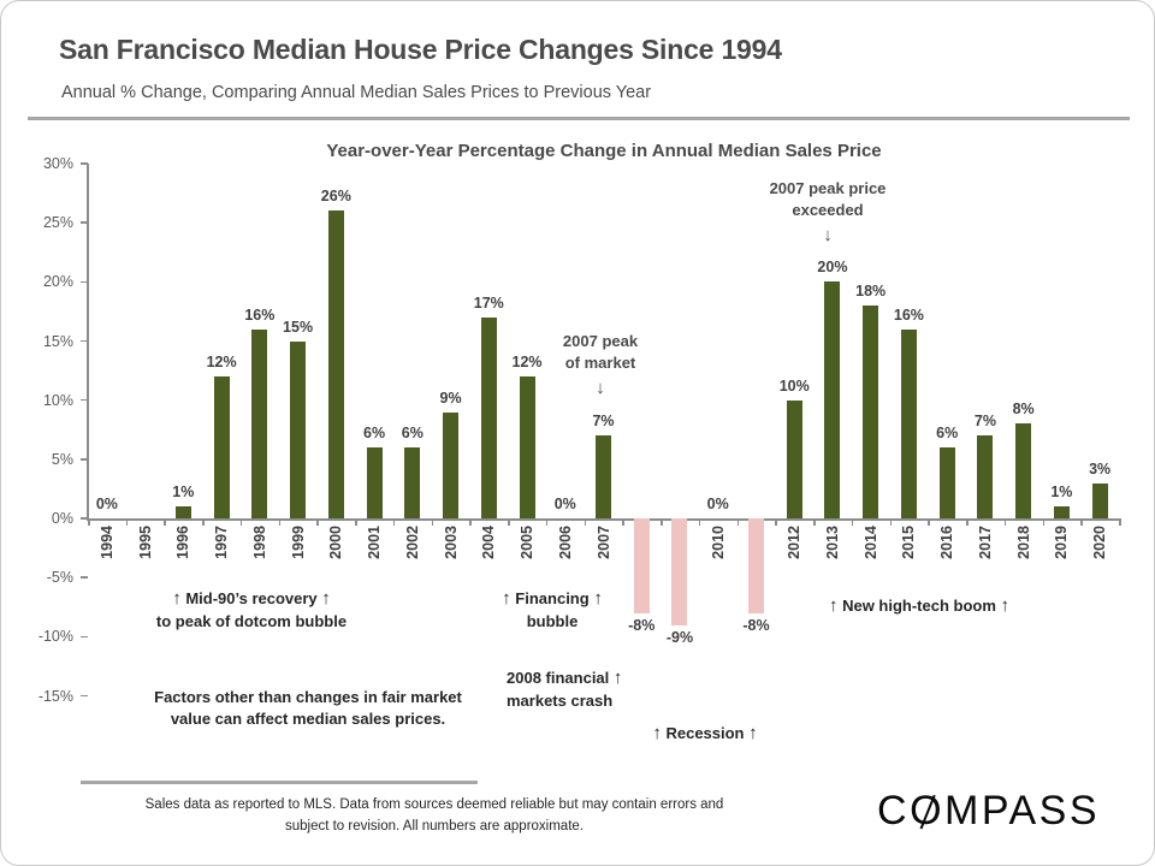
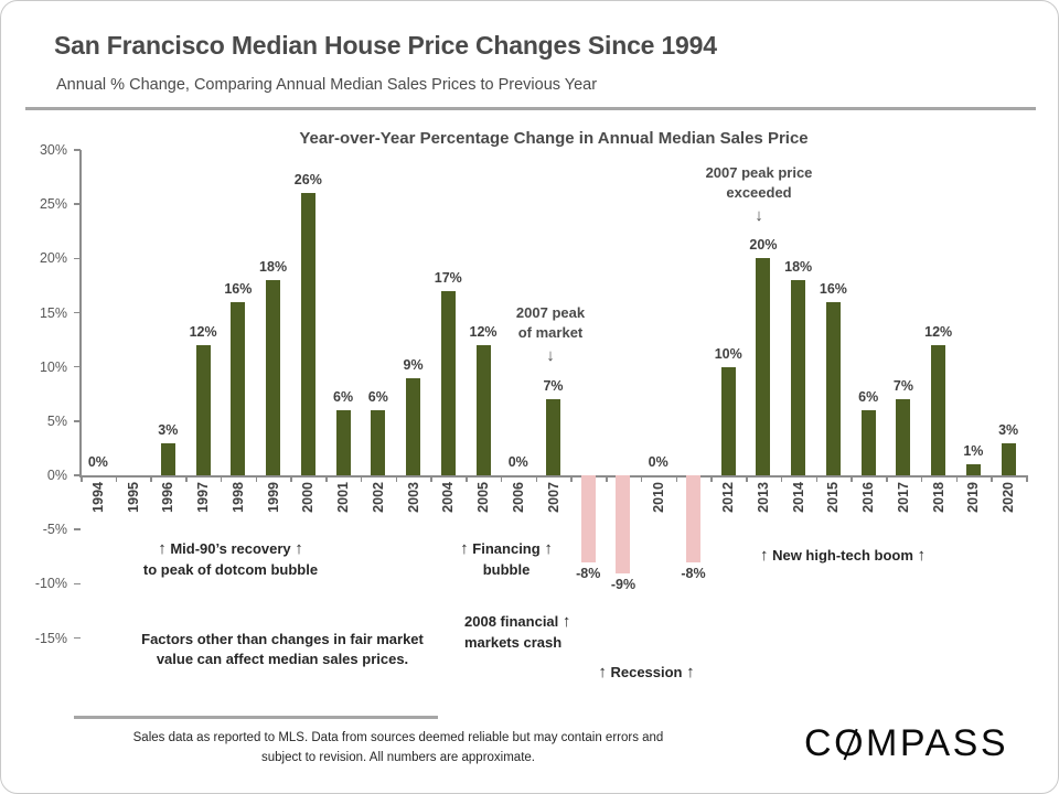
1996: 1% -> 3%
1999: 15% -> 18%
2018: 8% -> 12%
